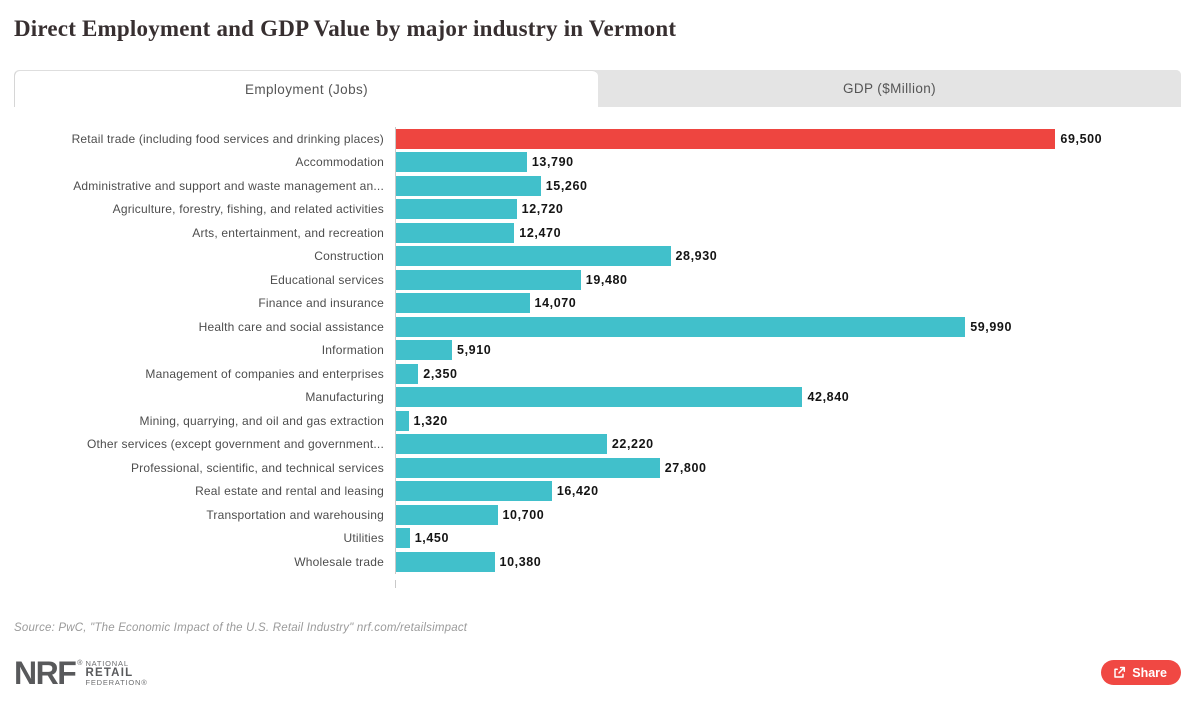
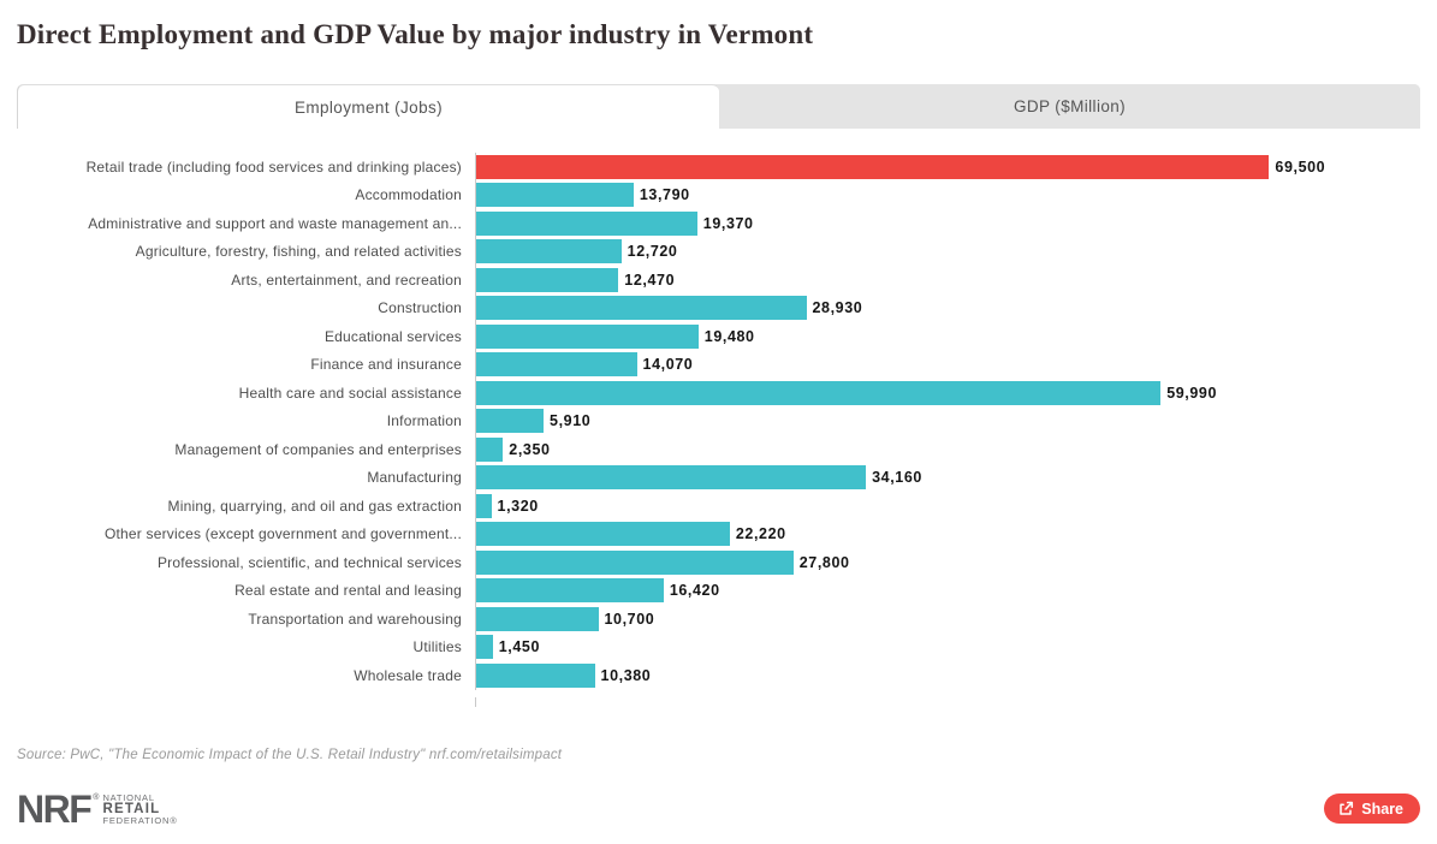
Administrative and support and waste management an...: 15,260 -> 19,370
Manufacturing: 42,840 -> 34,160
